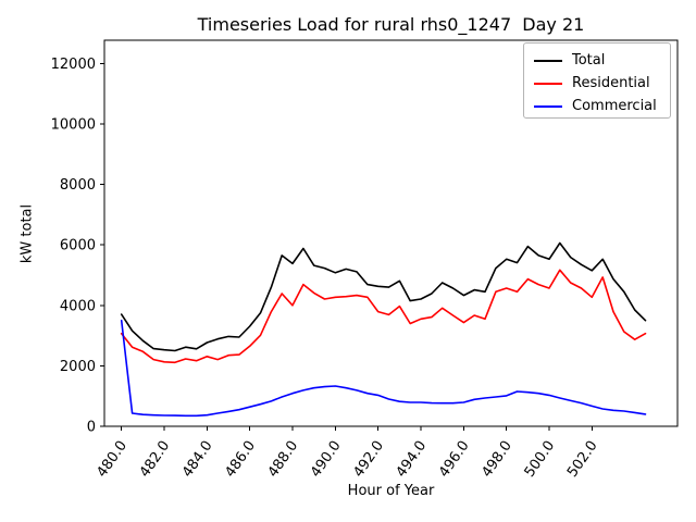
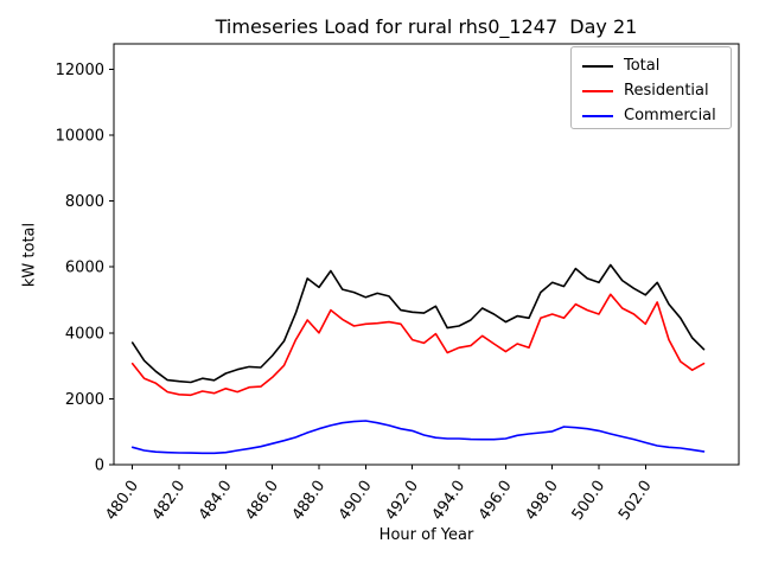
Commercial/480.0: 3500 -> 500
